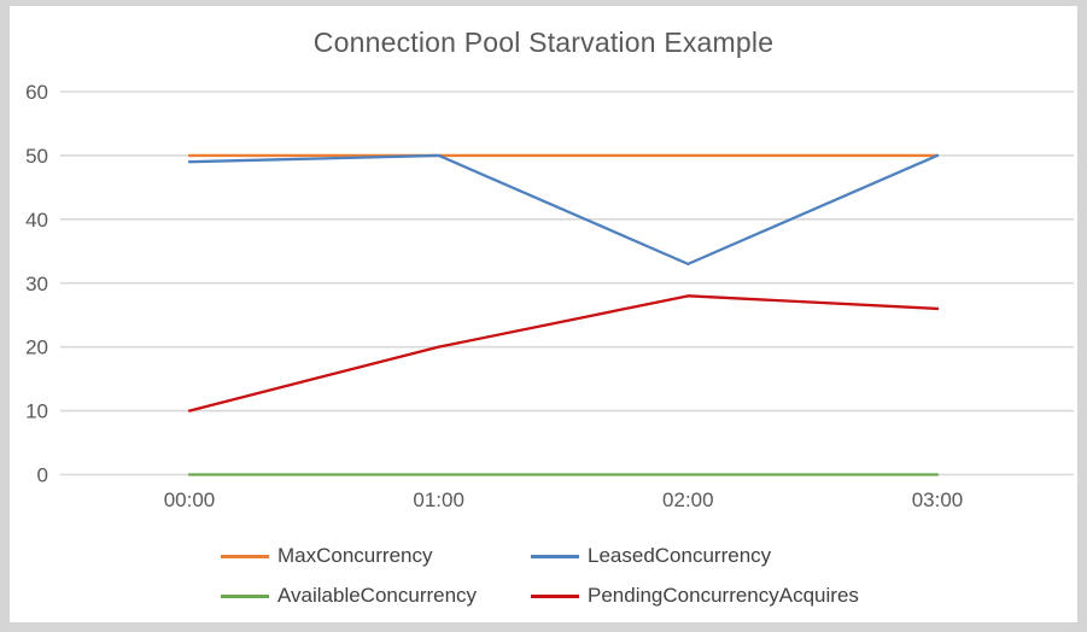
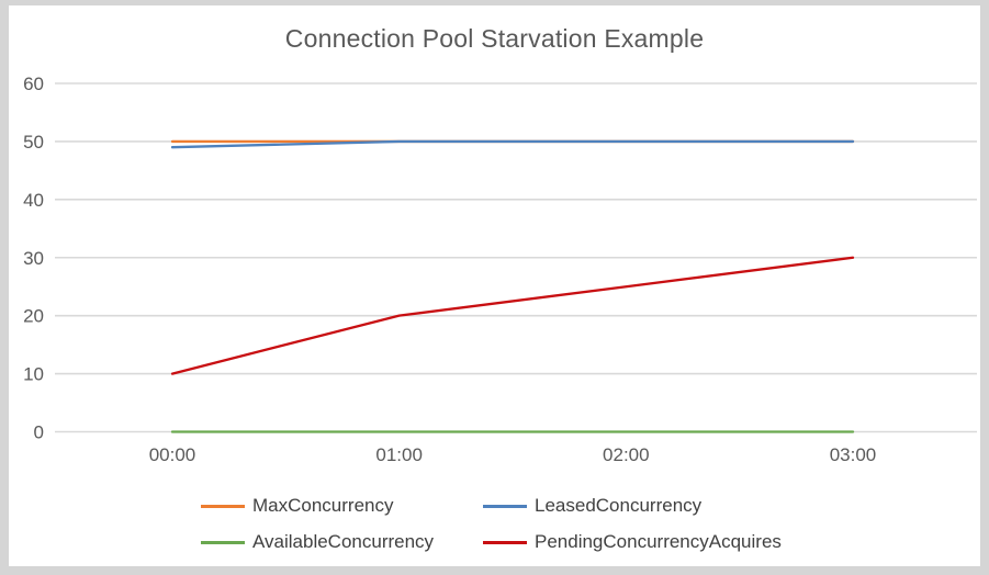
LeasedConcurrency/02:00: 33 -> 50
PendingConcurrencyAcquires/02:00: 28 -> 25
PendingConcurrencyAcquires/03:00: 26 -> 30
